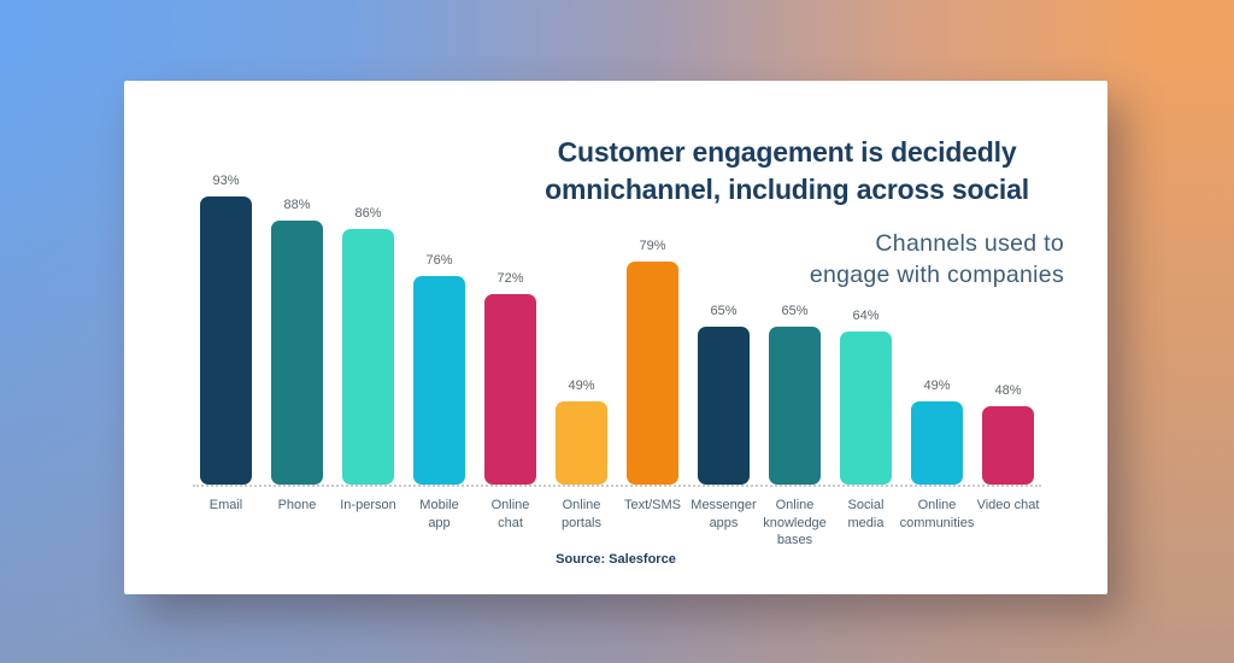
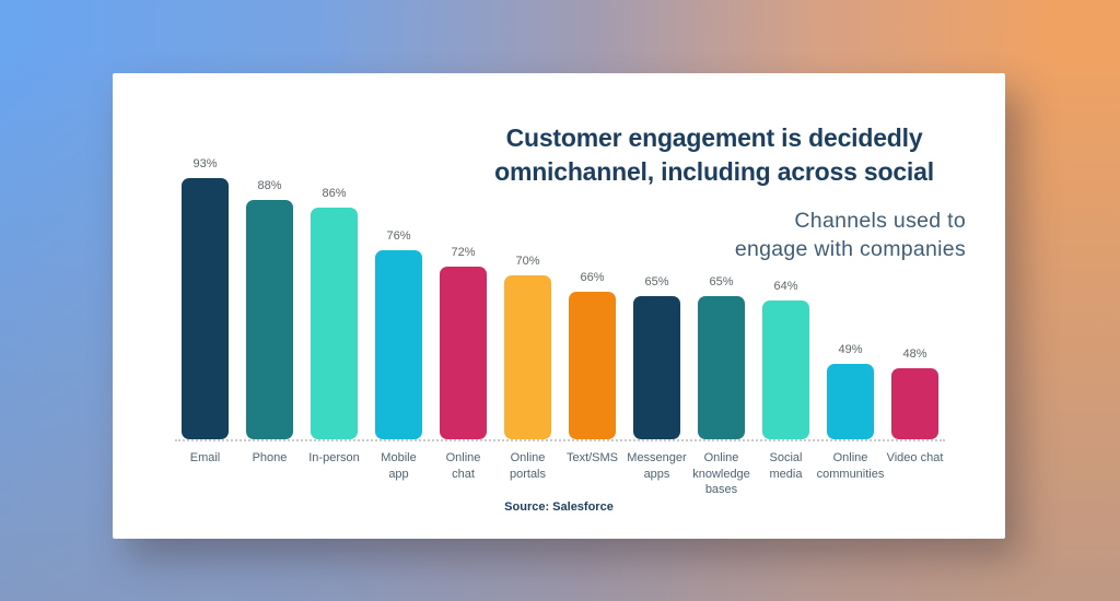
Online portals: 49% -> 70%
Text/SMS: 79% -> 66%
